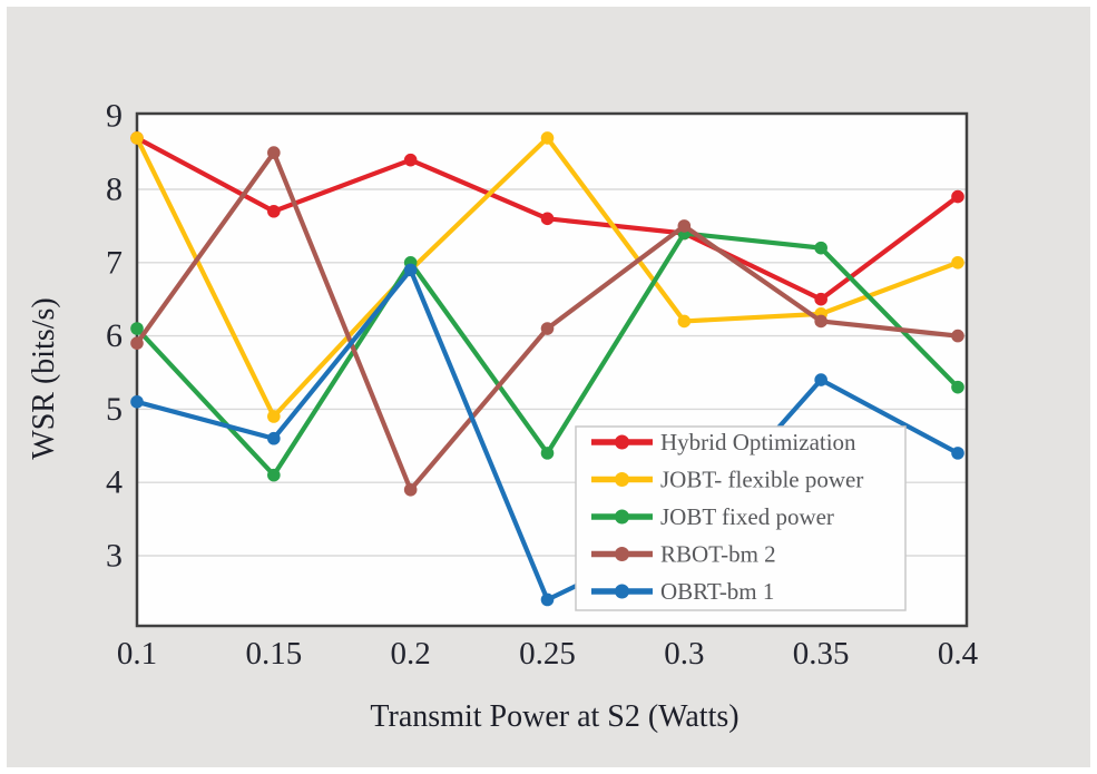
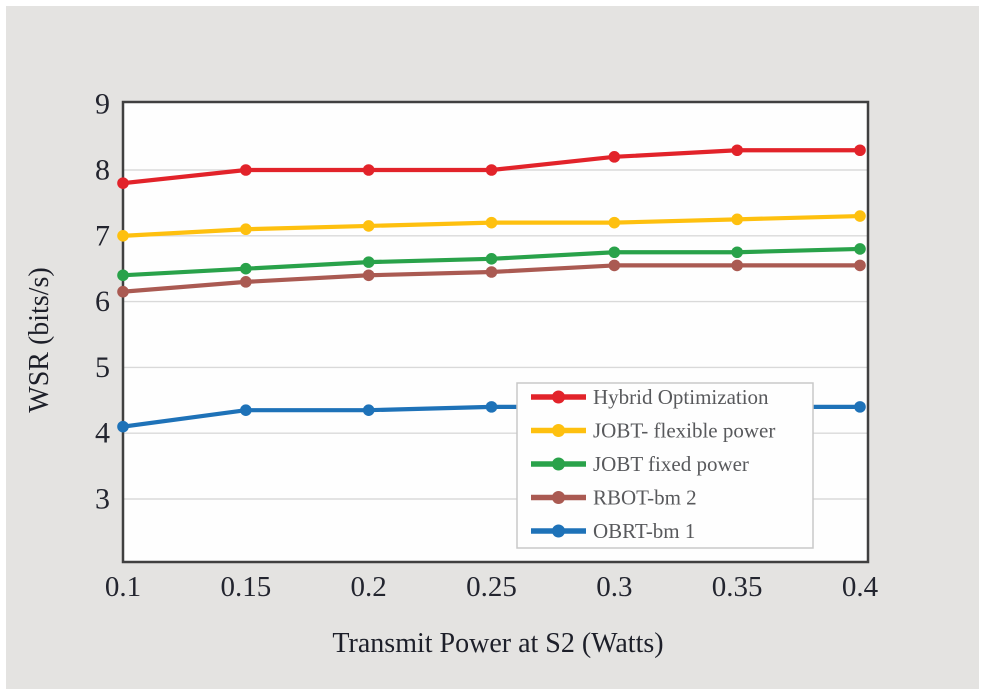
Hybrid Optimization/0.1: 8.7 -> 7.8
JOBT- flexible power/0.1: 8.7 -> 7.0
JOBT fixed power/0.1: 6.1 -> 6.4
RBOT-bm 2/0.1: 5.9 -> 6.2
OBRT-bm 1/0.1: 5.1 -> 4.1
Hybrid Optimization/0.15: 7.7 -> 8.0
JOBT- flexible power/0.15: 4.9 -> 7.1
JOBT fixed power/0.15: 4.1 -> 6.5
RBOT-bm 2/0.15: 8.5 -> 6.3
OBRT-bm 1/0.15: 4.6 -> 4.3
Hybrid Optimization/0.2: 8.4 -> 8.0
JOBT- flexible power/0.2: 6.9 -> 7.2
JOBT fixed power/0.2: 7.0 -> 6.6
RBOT-bm 2/0.2: 3.9 -> 6.4
OBRT-bm 1/0.2: 6.9 -> 4.3
Hybrid Optimization/0.25: 7.6 -> 8.0
JOBT- flexible power/0.25: 8.7 -> 7.2
JOBT fixed power/0.25: 4.4 -> 6.7
RBOT-bm 2/0.25: 6.1 -> 6.5
OBRT-bm 1/0.25: 2.4 -> 4.4
Hybrid Optimization/0.3: 7.4 -> 8.2
JOBT- flexible power/0.3: 6.2 -> 7.2
JOBT fixed power/0.3: 7.4 -> 6.8
RBOT-bm 2/0.3: 7.5 -> 6.5
OBRT-bm 1/0.3: 3.3 -> 4.4
Hybrid Optimization/0.35: 6.5 -> 8.3
JOBT- flexible power/0.35: 6.3 -> 7.2
JOBT fixed power/0.35: 7.2 -> 6.8
RBOT-bm 2/0.35: 6.2 -> 6.5
OBRT-bm 1/0.35: 5.4 -> 4.4
Hybrid Optimization/0.4: 7.9 -> 8.3
JOBT- flexible power/0.4: 7.0 -> 7.3
JOBT fixed power/0.4: 5.3 -> 6.8
RBOT-bm 2/0.4: 6.0 -> 6.5
